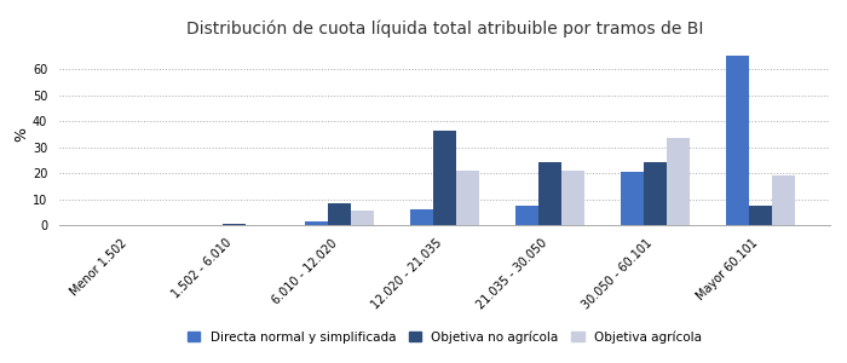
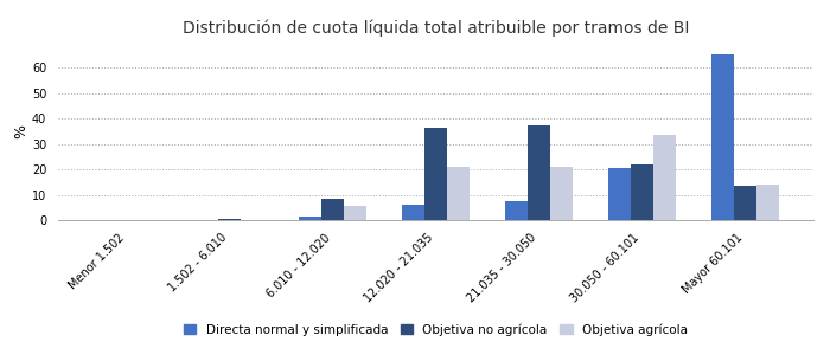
Objetiva no agrícola/21.035 - 30.050: 24.5 -> 37.5
Objetiva no agrícola/30.050 - 60.101: 24.5 -> 22.0
Objetiva no agrícola/Mayor 60.101: 7.5 -> 13.5
Objetiva agrícola/Mayor 60.101: 19.0 -> 14.0
